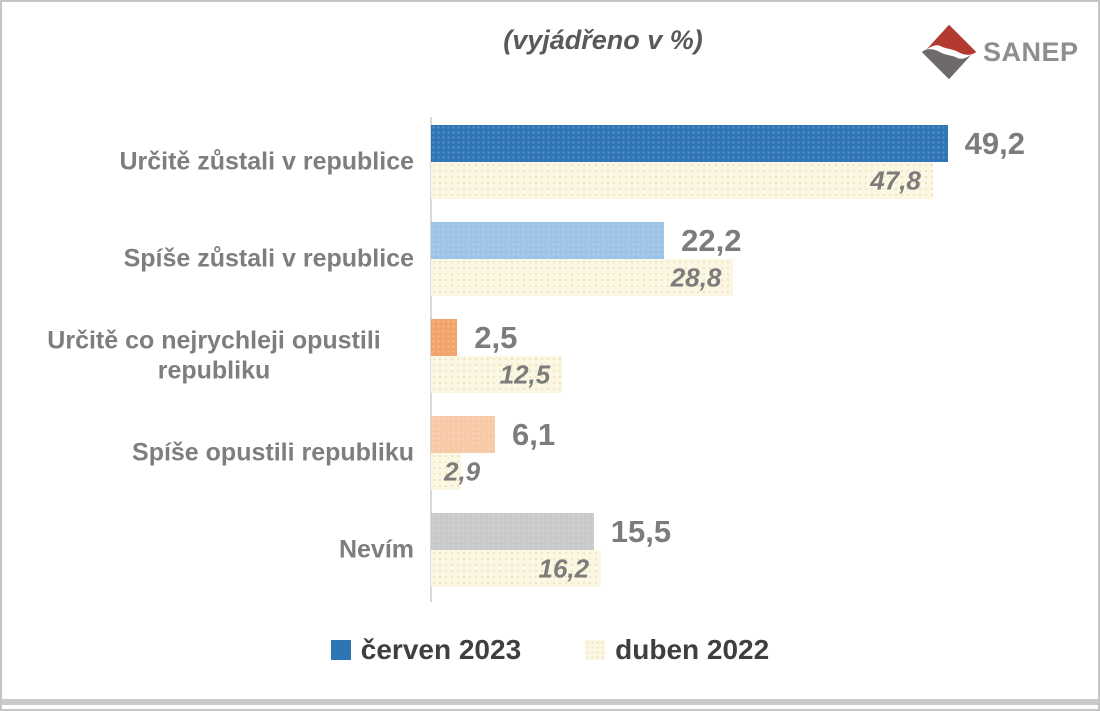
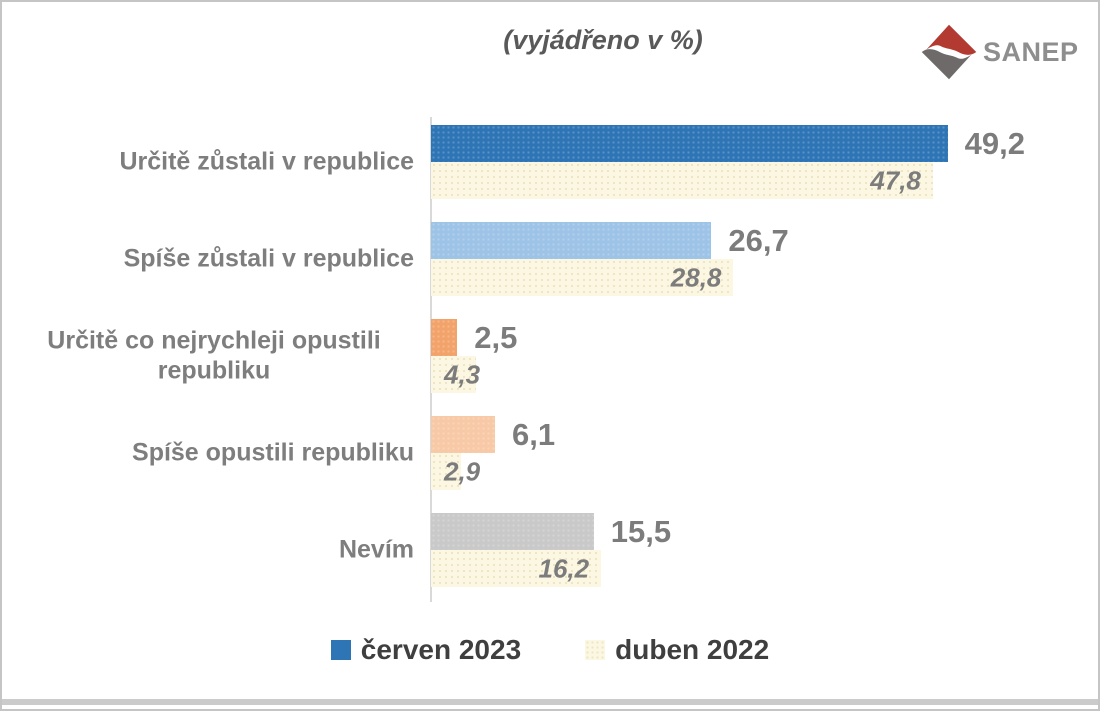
červen 2023/Spíše zůstali v republice: 22,2 -> 26,7
duben 2022/Určitě co nejrychleji opustili republiku: 12,5 -> 4,3
